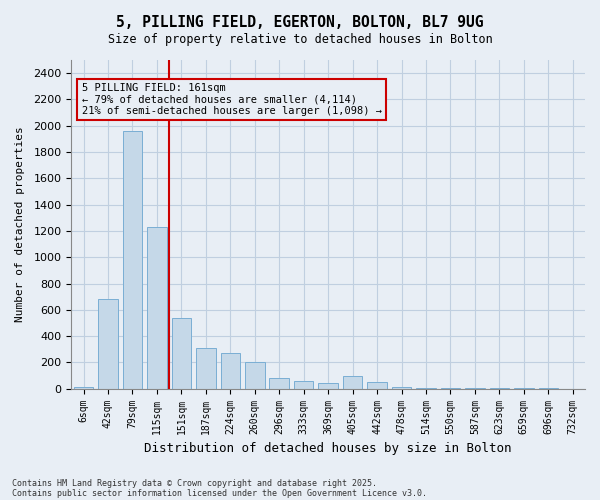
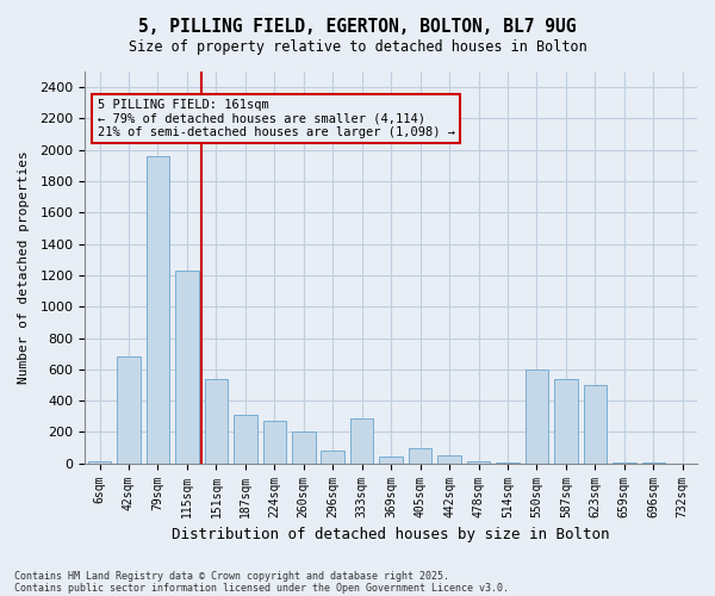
333sqm: 60 -> 290
550sqm: 0 -> 600
587sqm: 0 -> 540
623sqm: 0 -> 500
